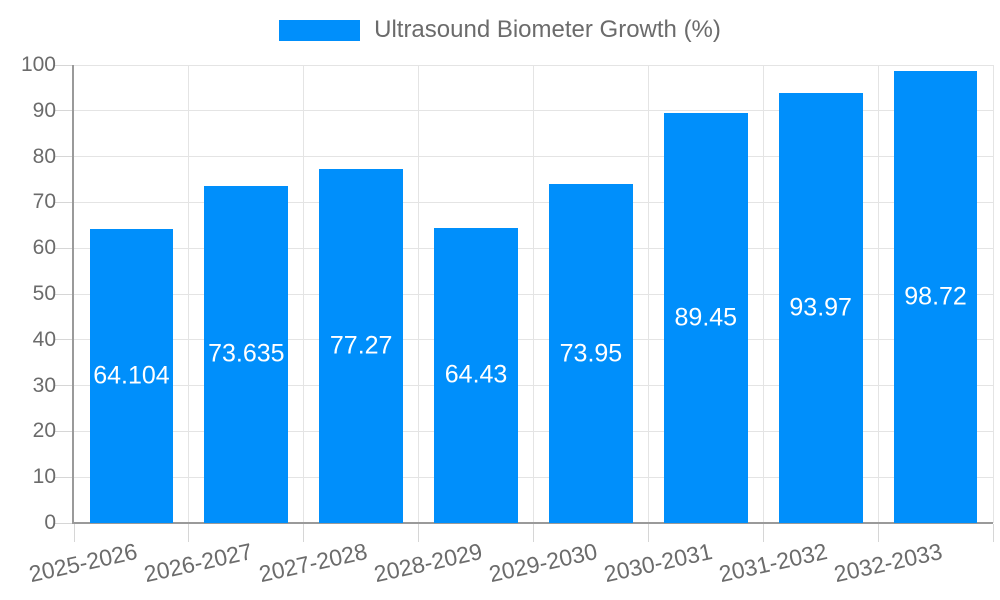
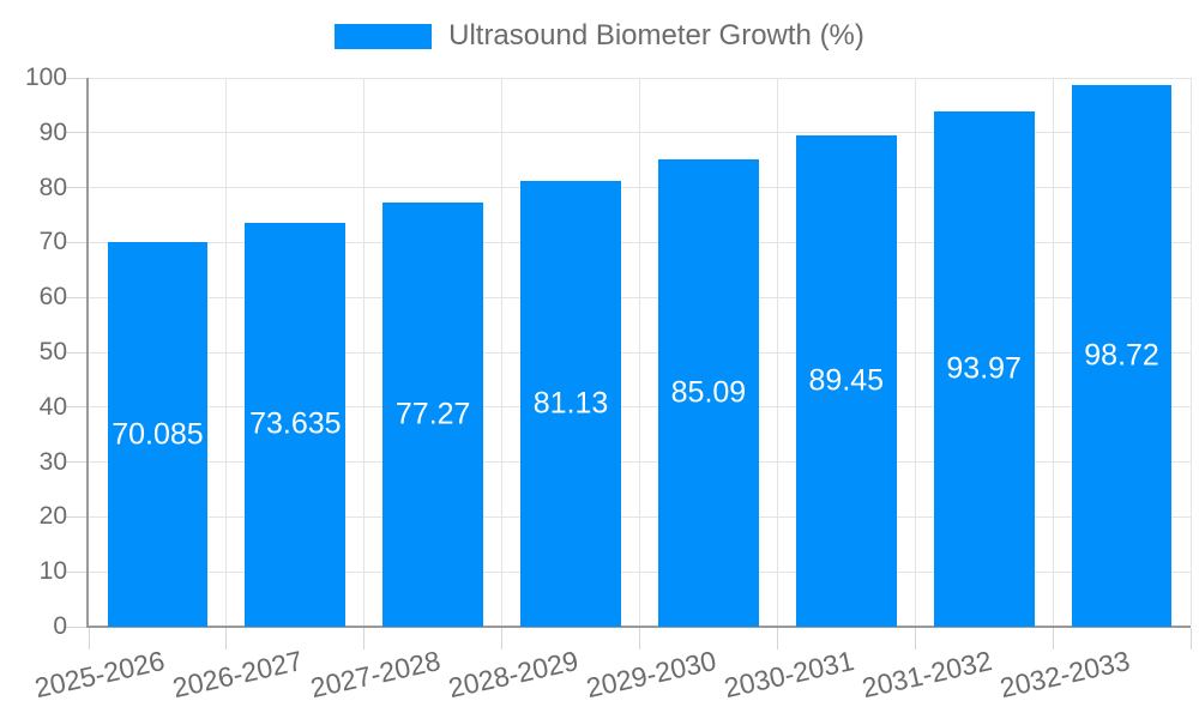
2025-2026: 64.104 -> 70.085
2028-2029: 64.43 -> 81.13
2029-2030: 73.95 -> 85.09
